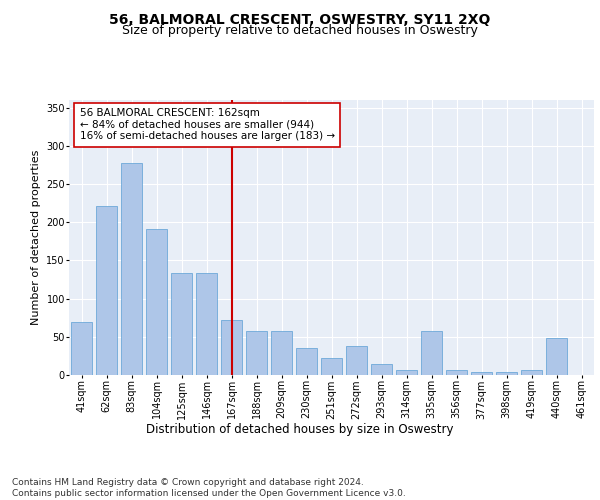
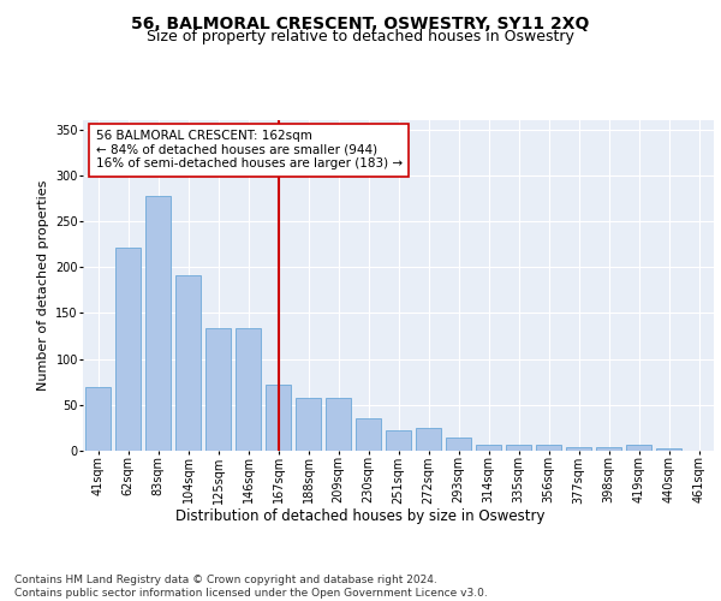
272sqm: 38 -> 25
335sqm: 58 -> 6
440sqm: 48 -> 2
